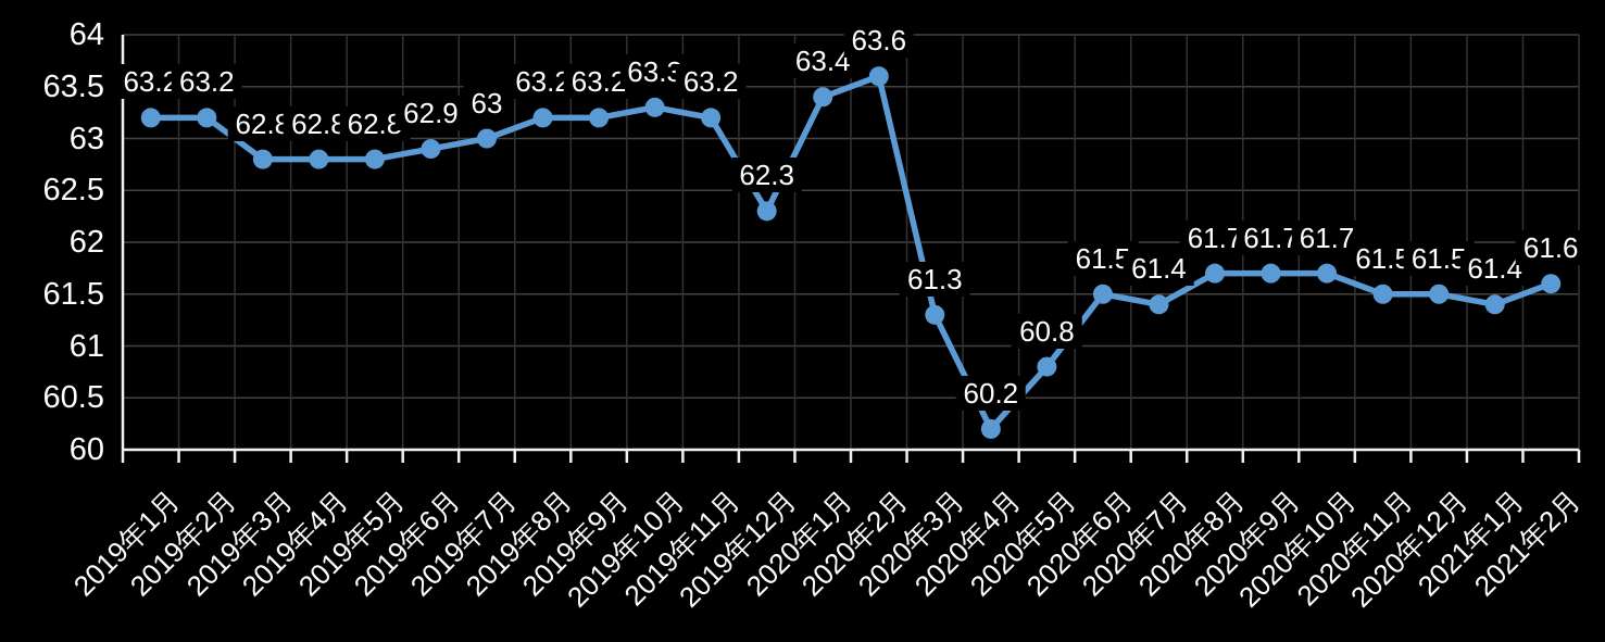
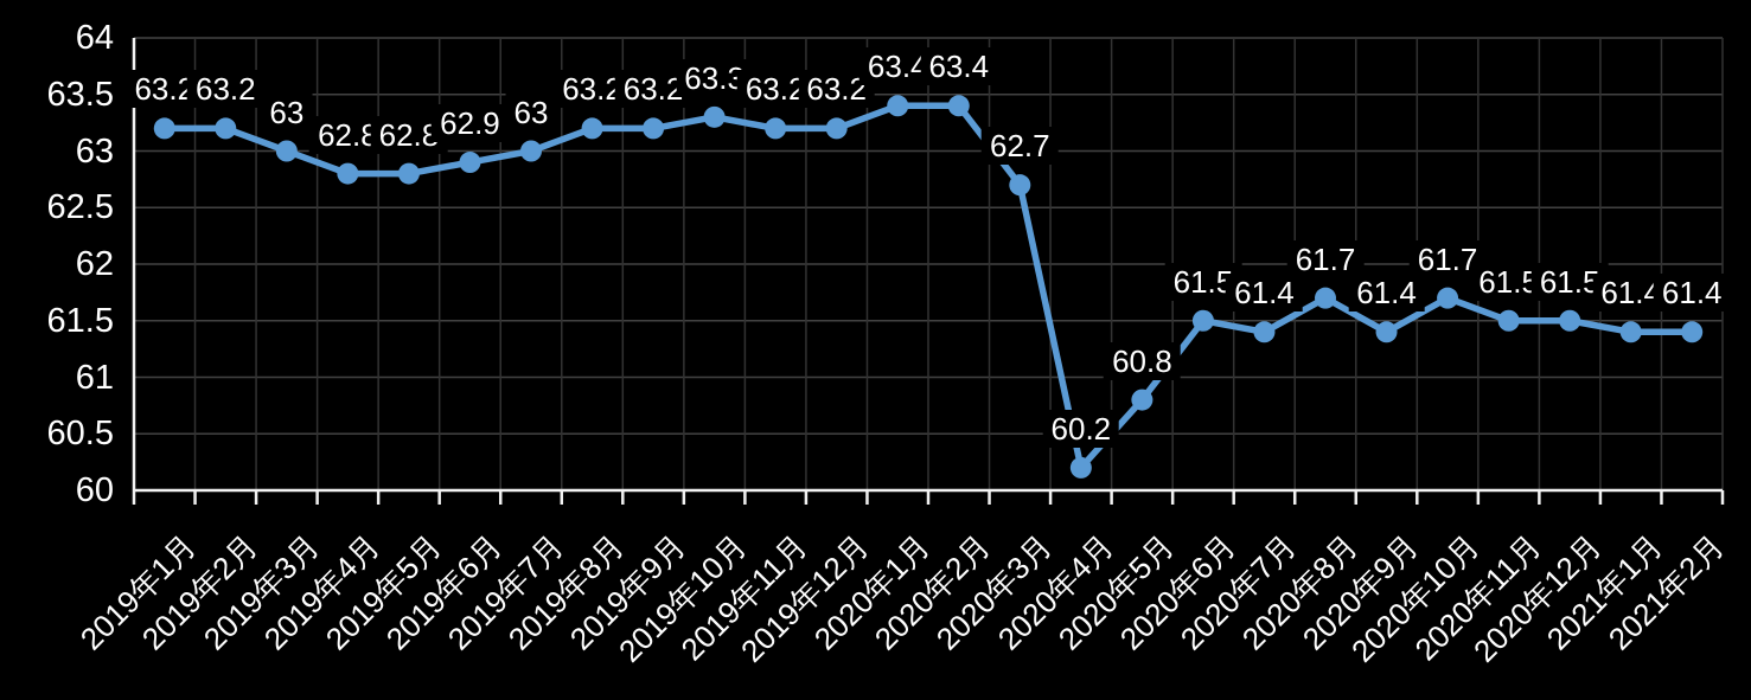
2019年3月: 62.8 -> 63
2019年12月: 62.3 -> 63.2
2020年2月: 63.6 -> 63.4
2020年3月: 61.3 -> 62.7
2020年9月: 61.7 -> 61.4
2021年2月: 61.6 -> 61.4
